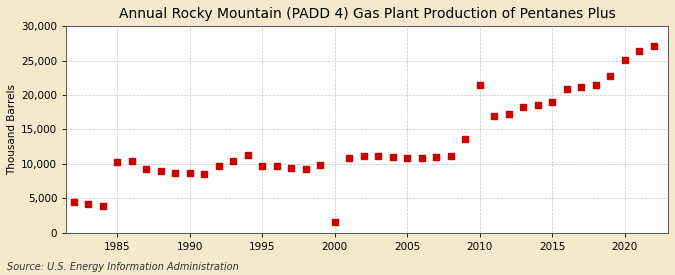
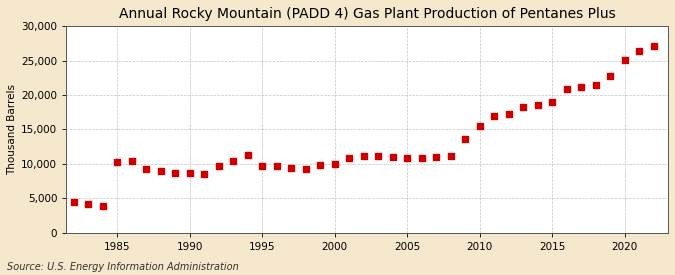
2000: 1,600 -> 10,000
2010: 21,400 -> 15,500
